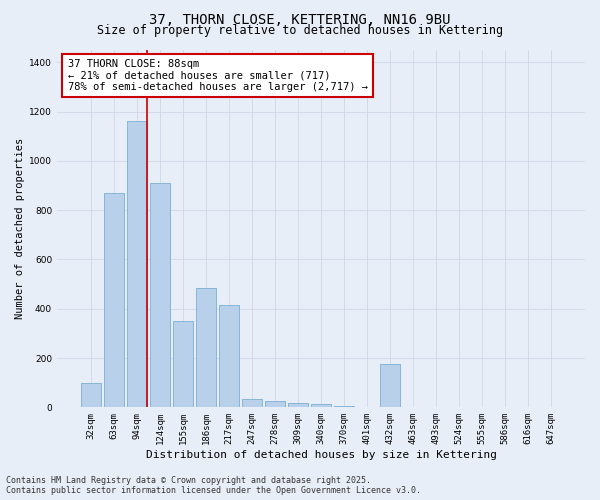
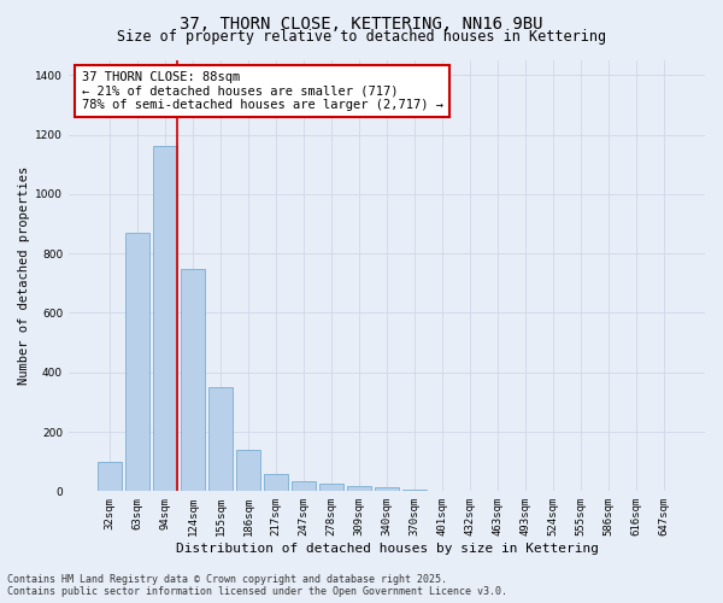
124sqm: 910 -> 750
186sqm: 485 -> 140
217sqm: 415 -> 60
432sqm: 175 -> 1
